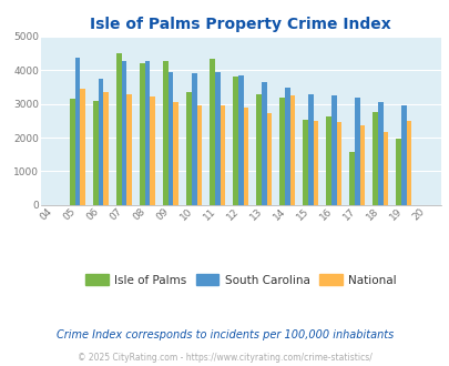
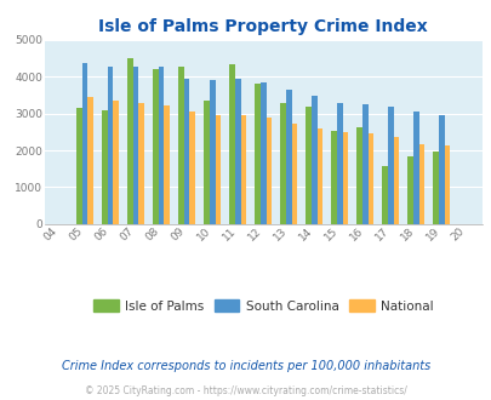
South Carolina/06: 3750 -> 4260
National/14: 3250 -> 2610
Isle of Palms/18: 2750 -> 1840
National/19: 2500 -> 2140
